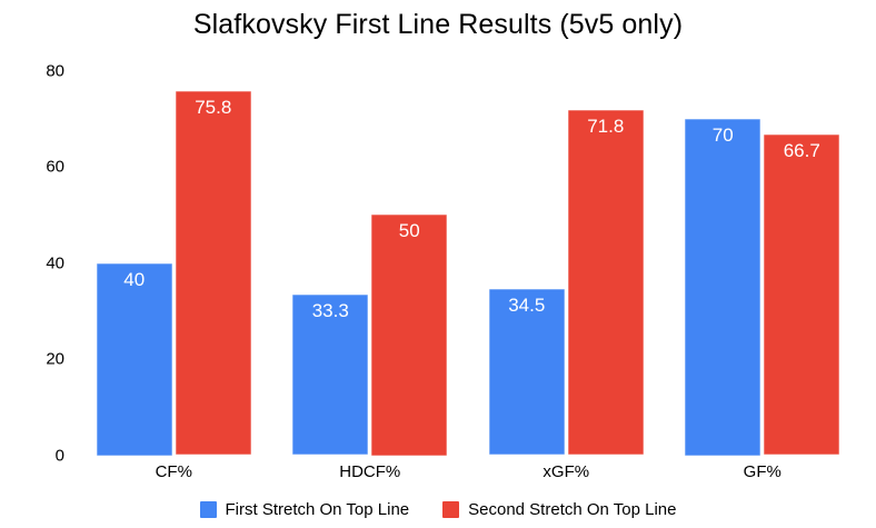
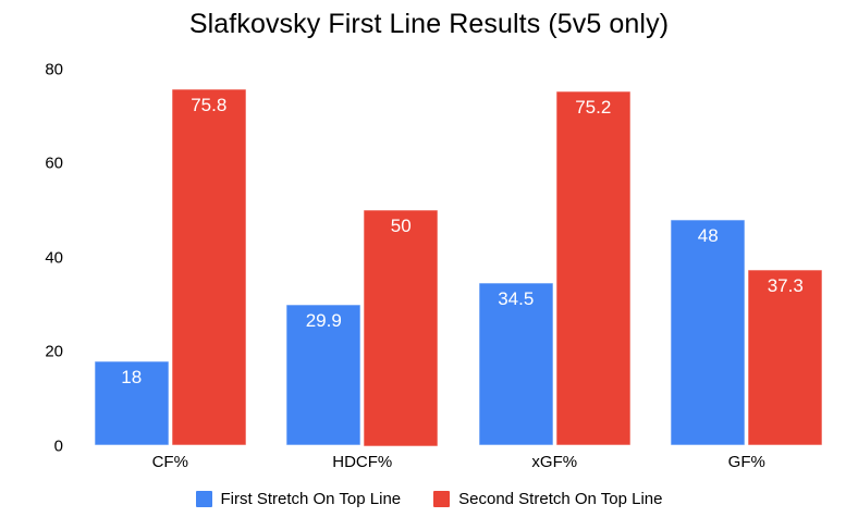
First Stretch On Top Line/CF%: 40 -> 18
First Stretch On Top Line/HDCF%: 33.3 -> 29.9
Second Stretch On Top Line/xGF%: 71.8 -> 75.2
First Stretch On Top Line/GF%: 70 -> 48
Second Stretch On Top Line/GF%: 66.7 -> 37.3
